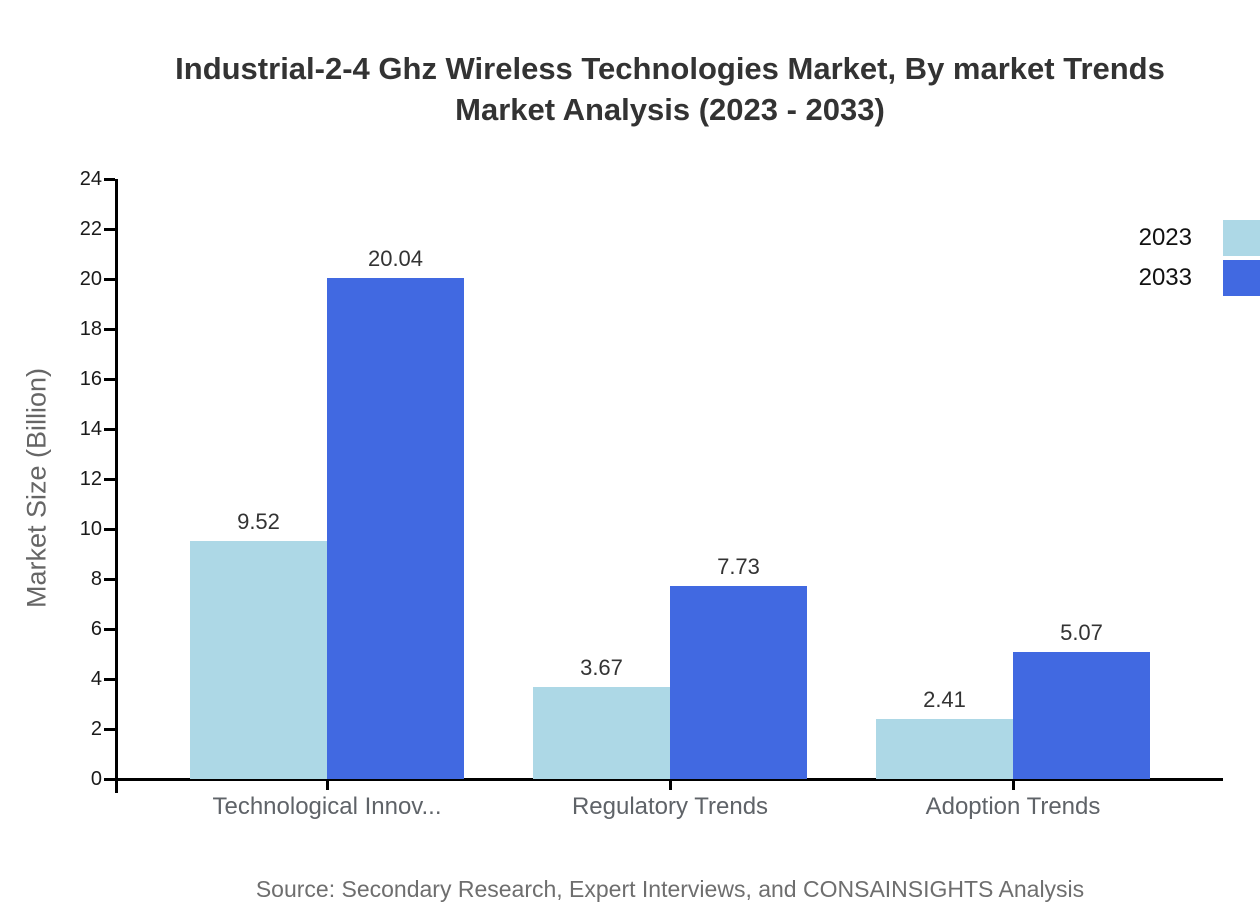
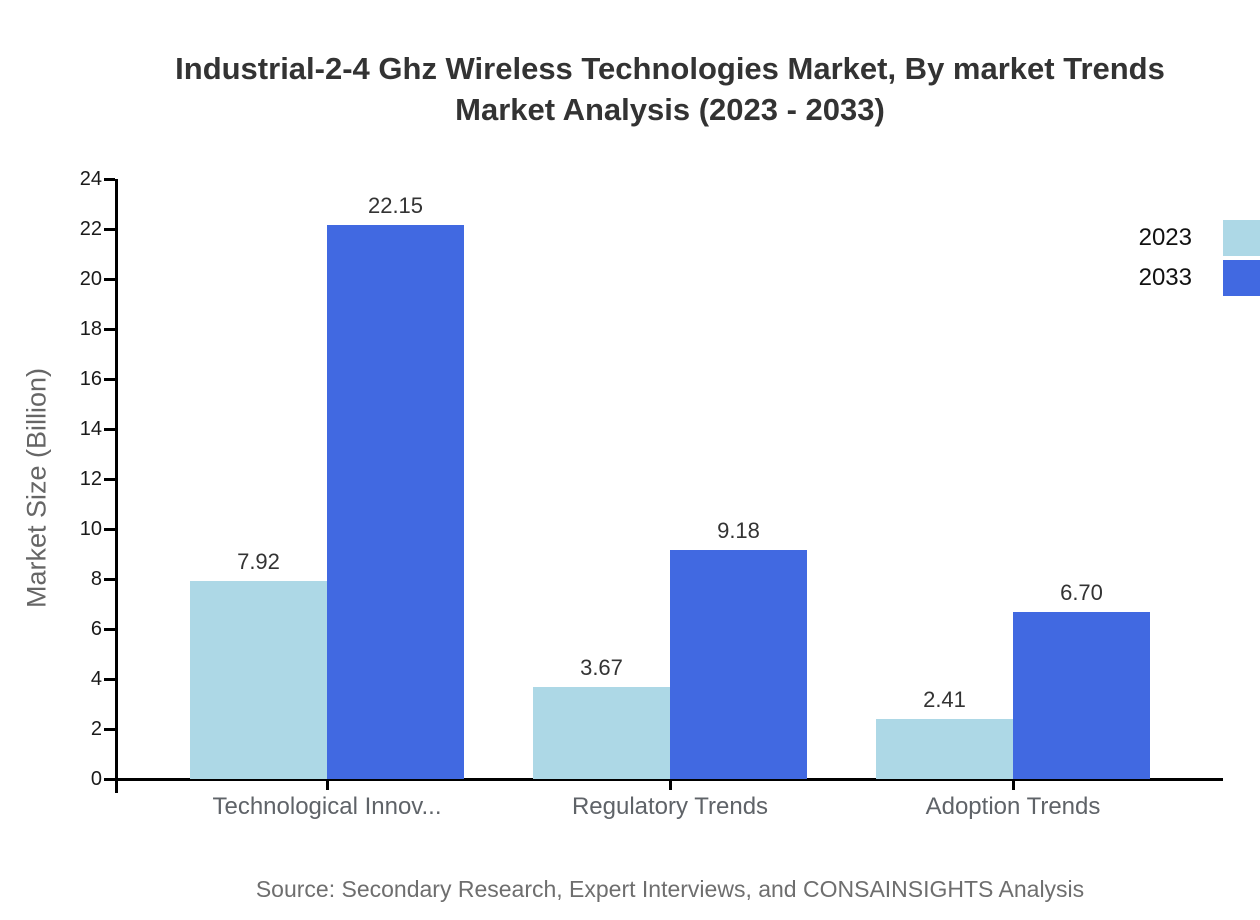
2023/Technological Innov...: 9.52 -> 7.92
2033/Technological Innov...: 20.04 -> 22.15
2033/Regulatory Trends: 7.73 -> 9.18
2033/Adoption Trends: 5.07 -> 6.70
